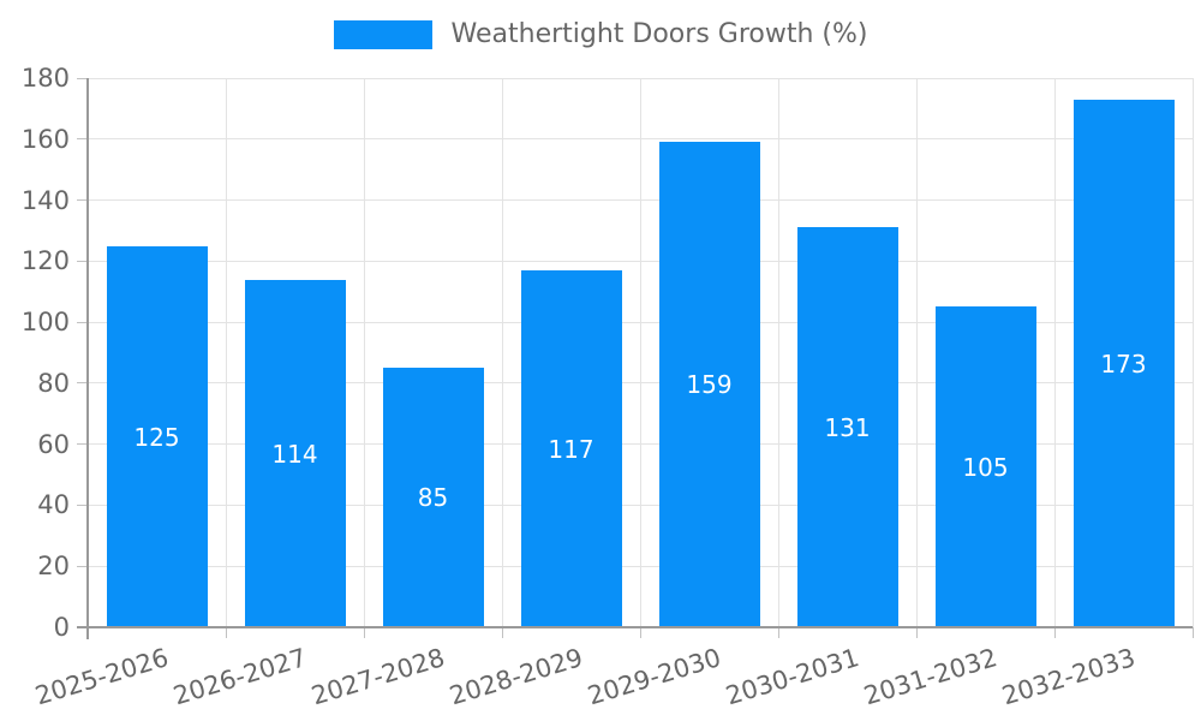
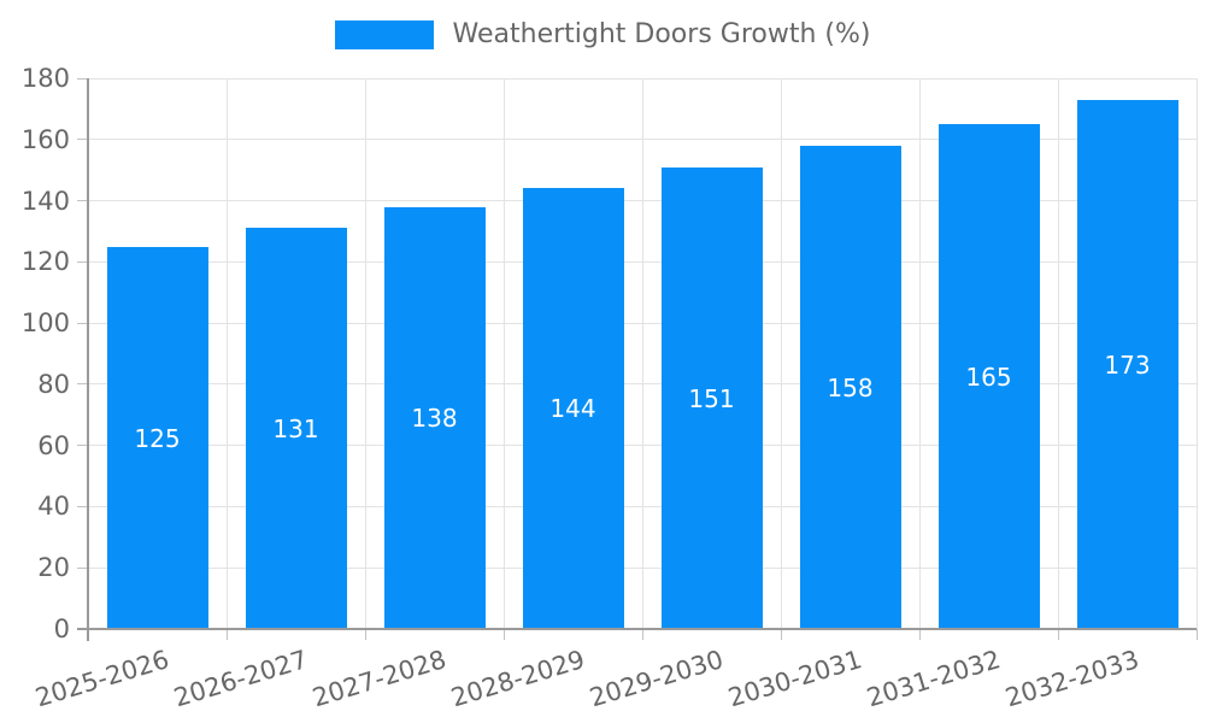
2026-2027: 114 -> 131
2027-2028: 85 -> 138
2028-2029: 117 -> 144
2029-2030: 159 -> 151
2030-2031: 131 -> 158
2031-2032: 105 -> 165
